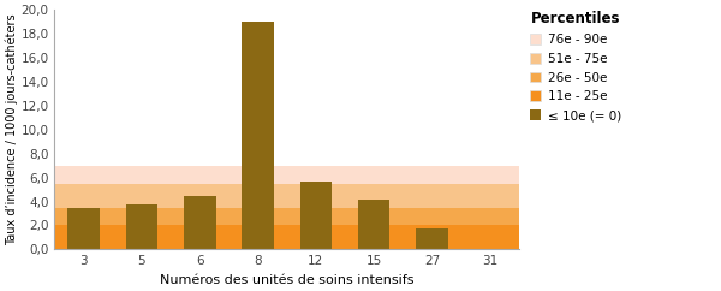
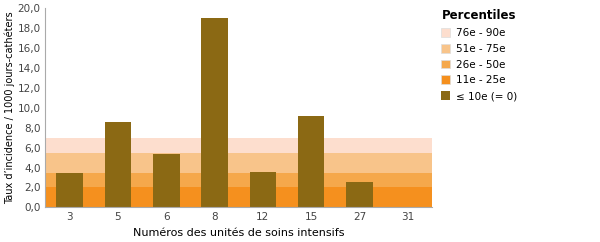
5: 3,8 -> 8,6
6: 4,5 -> 5,4
12: 5,7 -> 3,6
15: 4,2 -> 9,2
27: 1,7 -> 2,6
